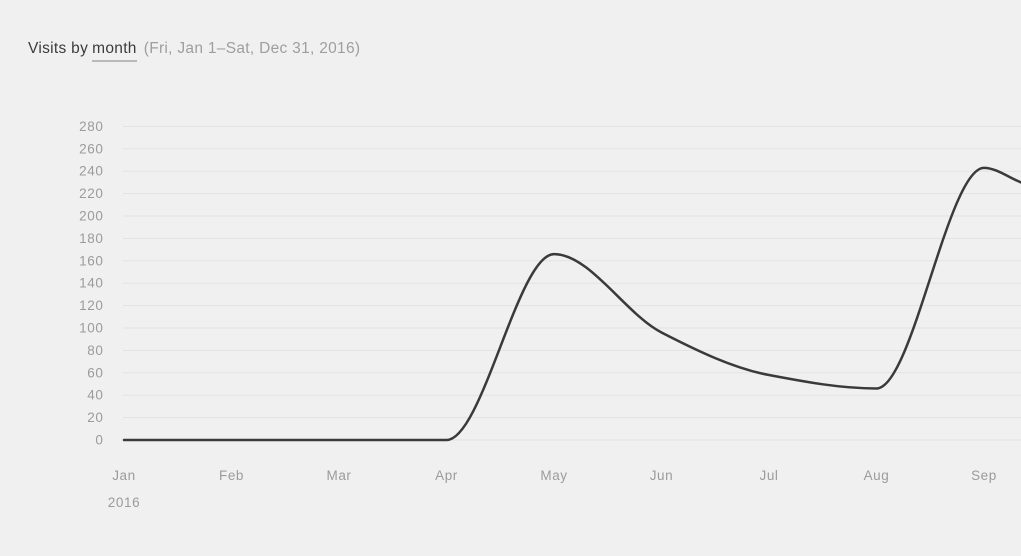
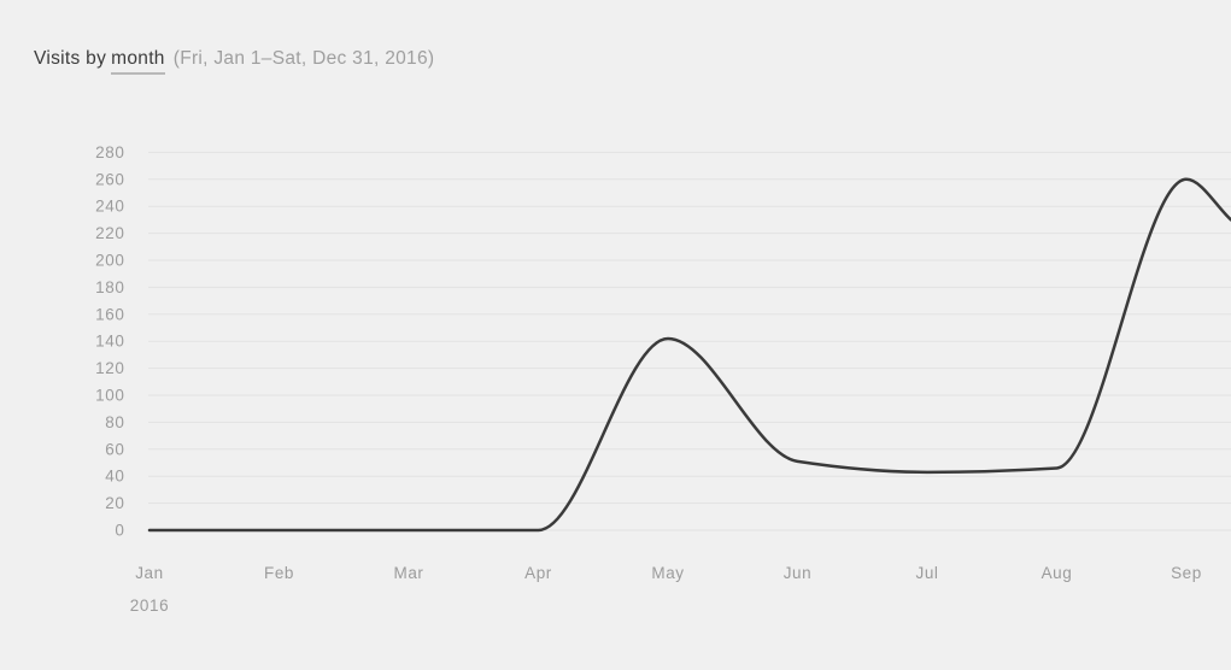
May: 166 -> 142
Jun: 96 -> 51
Jul: 58 -> 43
Sep: 243 -> 260
